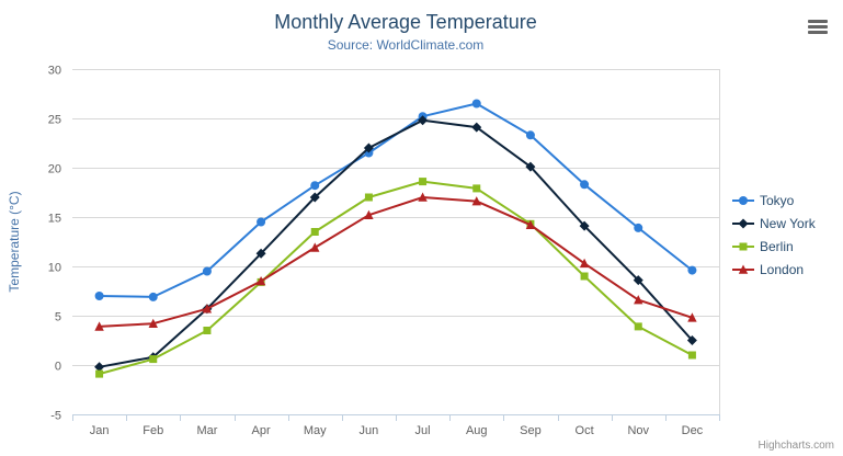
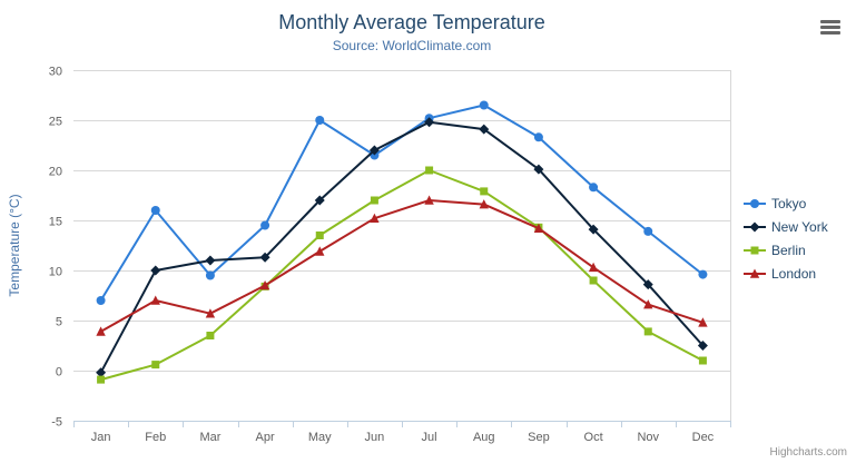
Tokyo/Feb: 7 -> 16
New York/Feb: 1 -> 10
London/Feb: 4 -> 7
New York/Mar: 6 -> 11
Tokyo/May: 18 -> 25
Berlin/Jul: 19 -> 20
